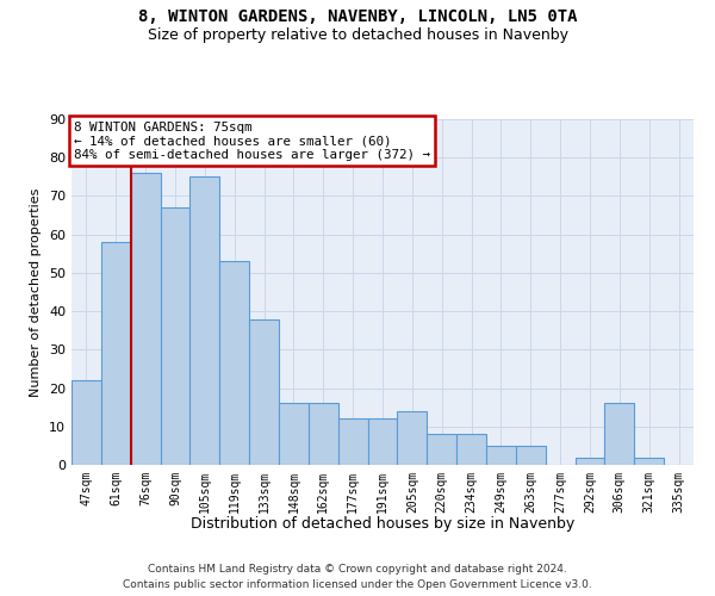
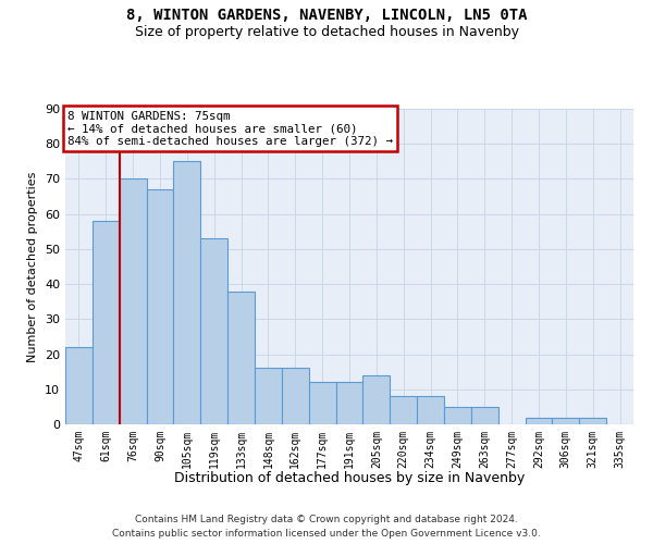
76sqm: 76 -> 70
306sqm: 16 -> 2
